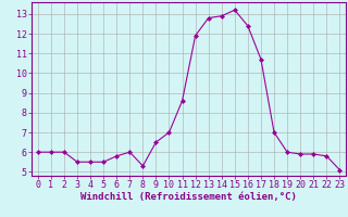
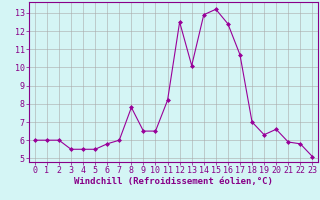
8: 5.3 -> 7.8
10: 7.0 -> 6.5
11: 8.6 -> 8.2
12: 11.9 -> 12.5
13: 12.8 -> 10.1
19: 6.0 -> 6.3
20: 5.9 -> 6.6
